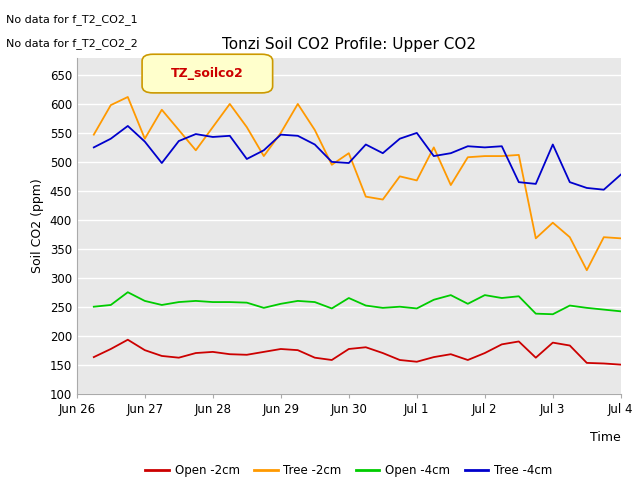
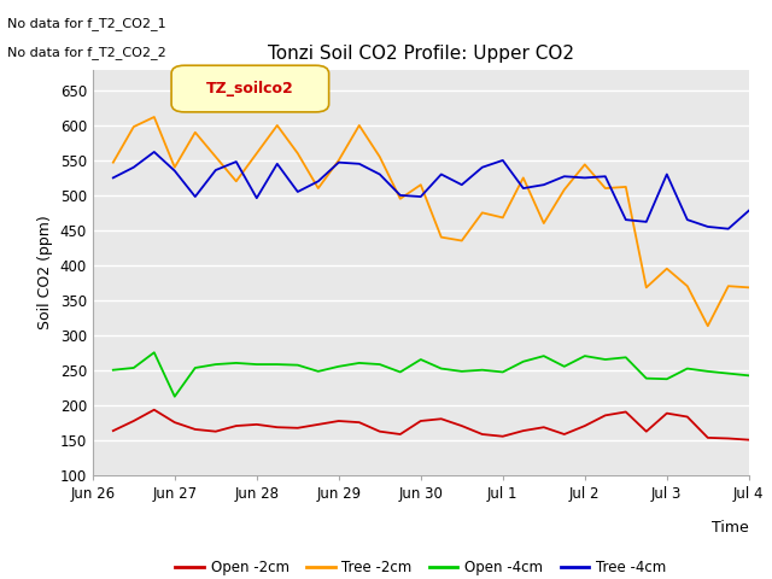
Open -4cm/Jun 27: 260 -> 212
Tree -4cm/Jun 28: 543 -> 496
Tree -2cm/Jul 2: 510 -> 544
